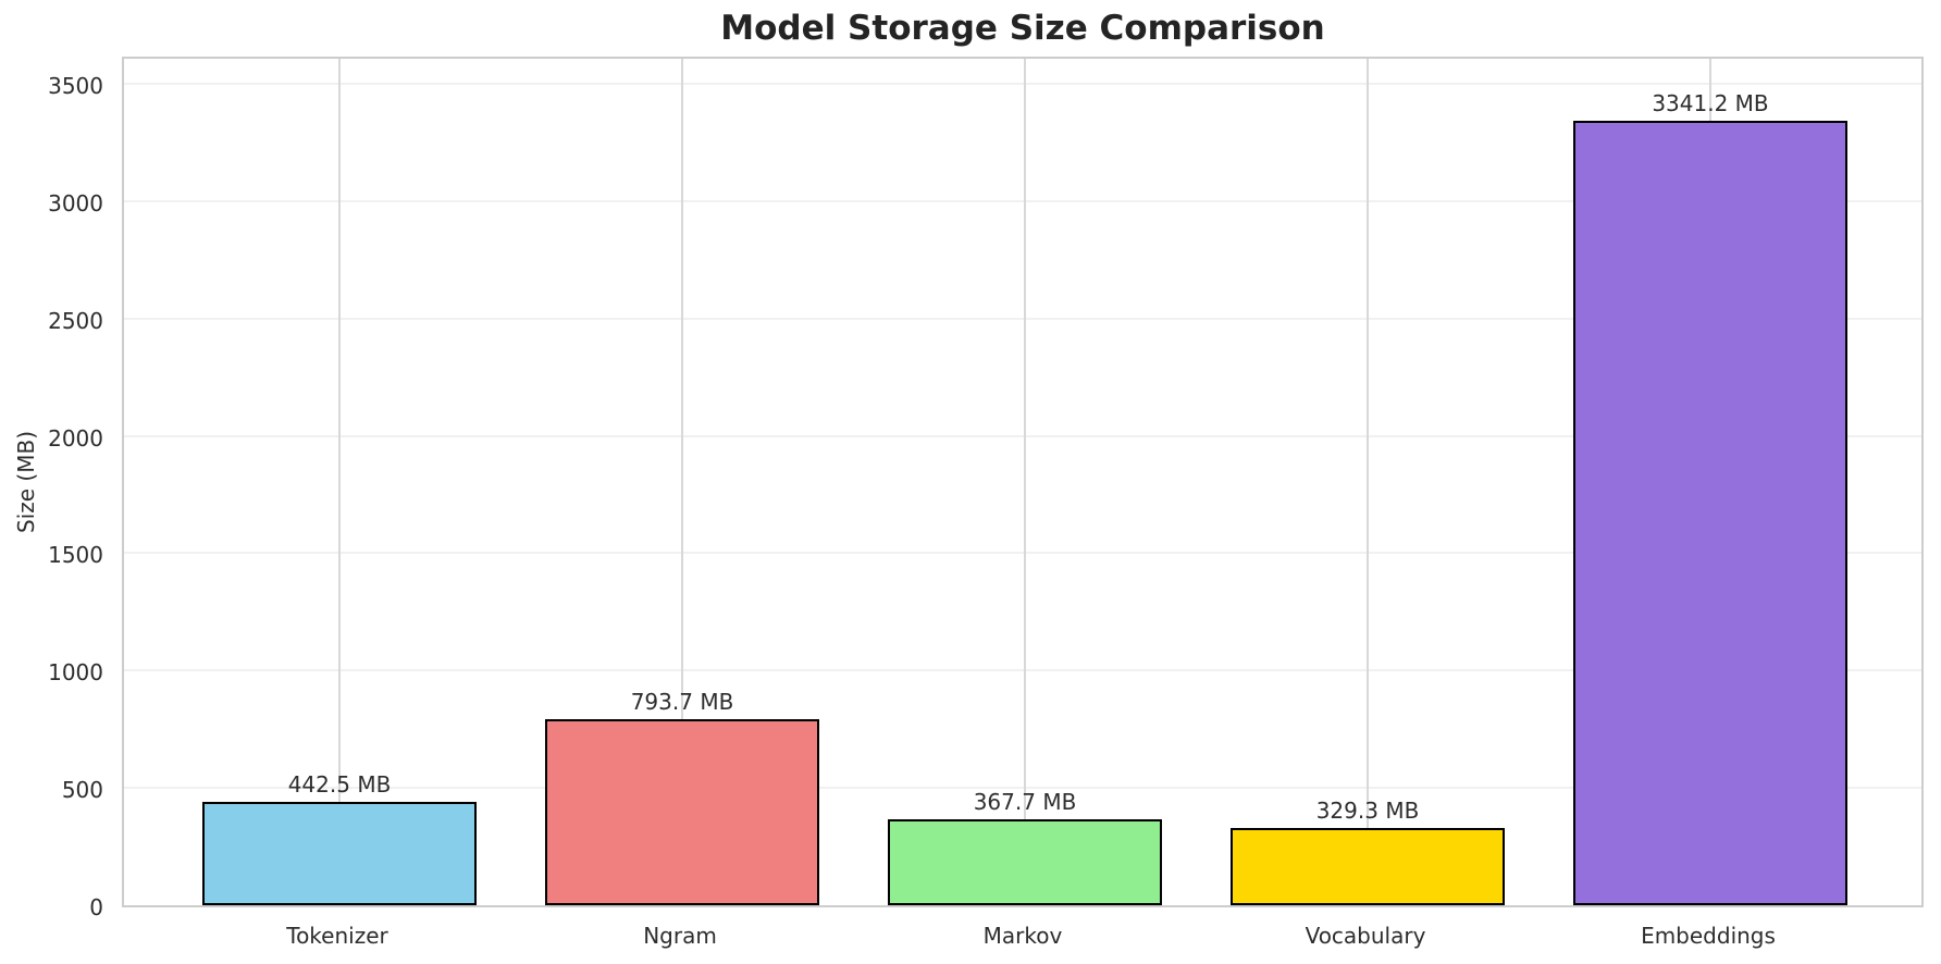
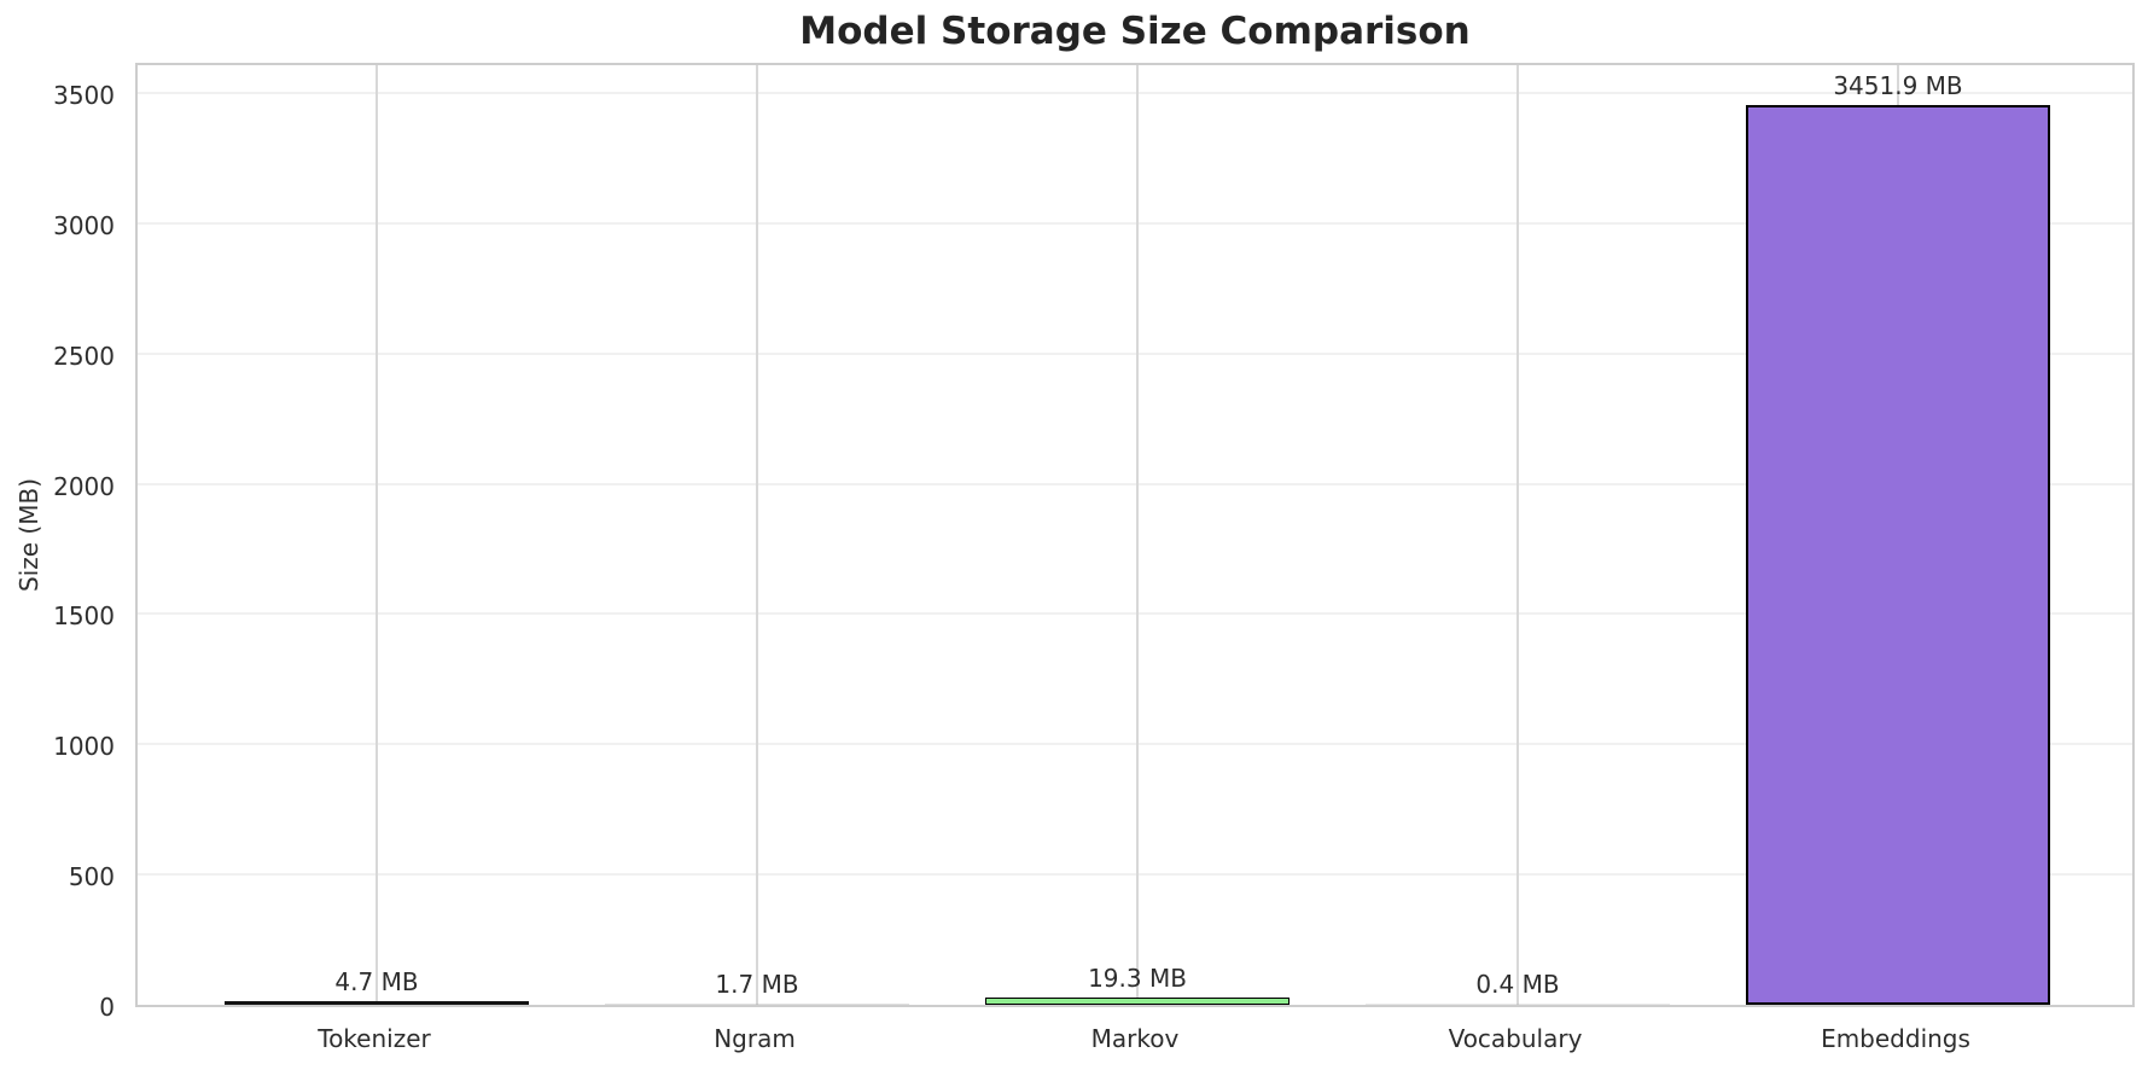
Tokenizer: 442.5 -> 4.7
Ngram: 793.7 -> 1.7
Markov: 367.7 -> 19.3
Vocabulary: 329.3 -> 0.4
Embeddings: 3341.2 -> 3451.9
